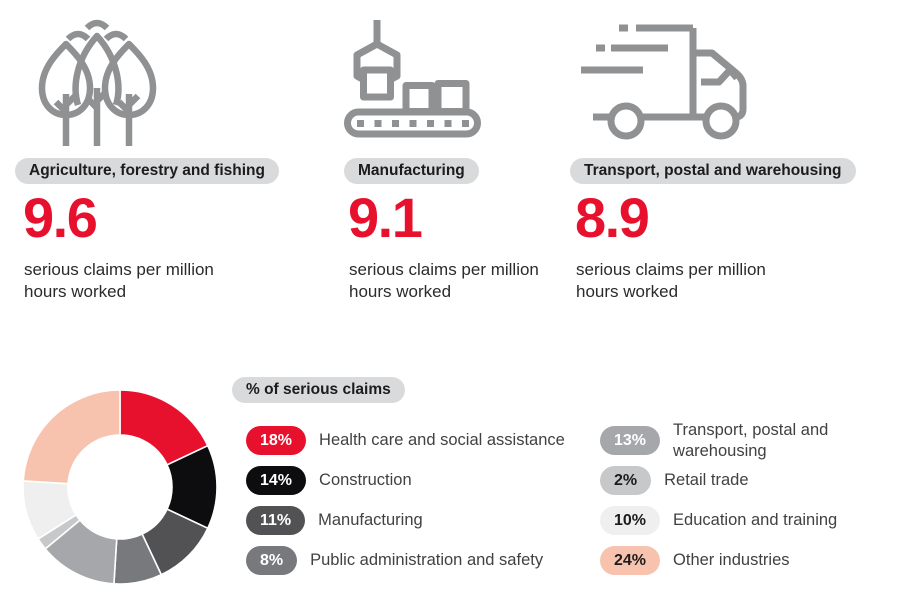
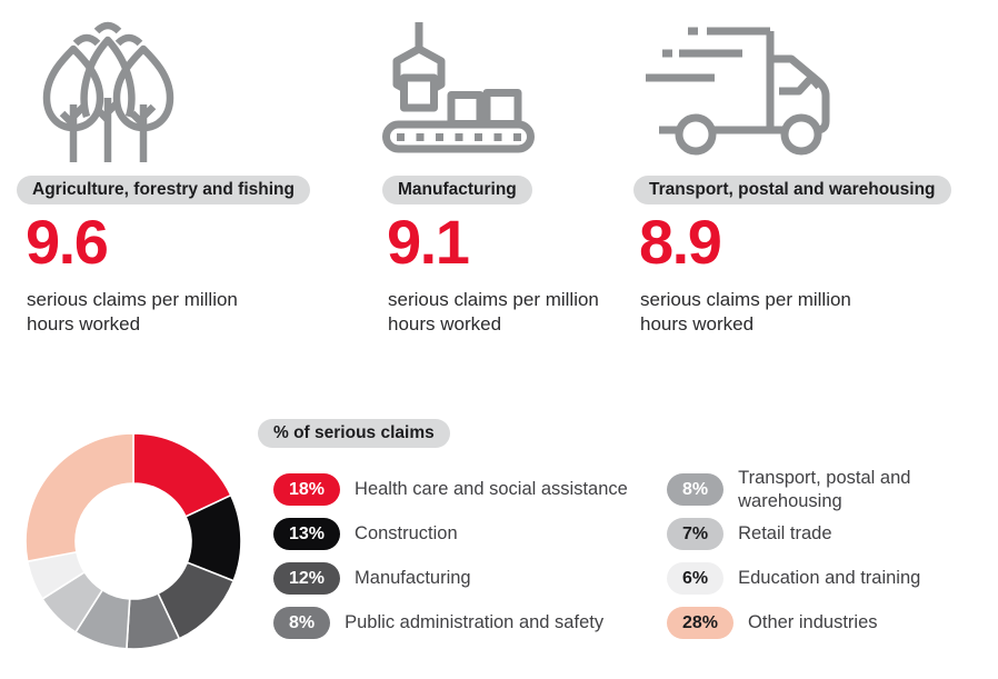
Construction: 14% -> 13%
Manufacturing: 11% -> 12%
Transport, postal and warehousing: 13% -> 8%
Retail trade: 2% -> 7%
Education and training: 10% -> 6%
Other industries: 24% -> 28%
